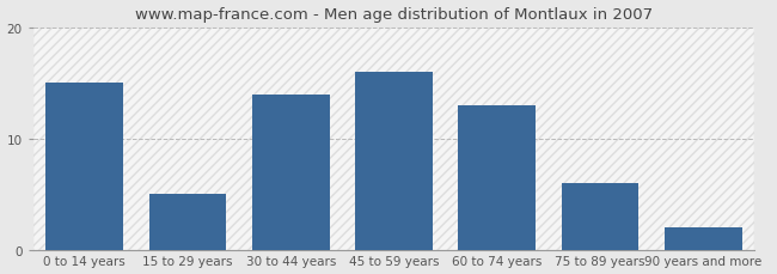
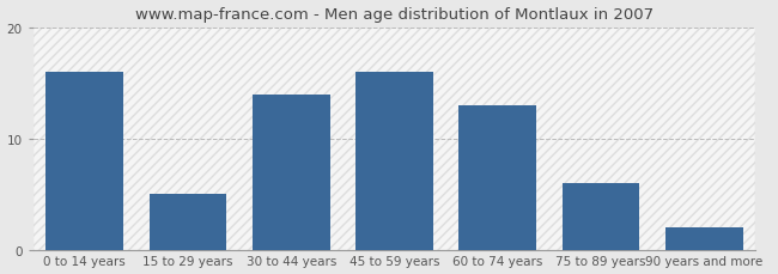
0 to 14 years: 15 -> 16
